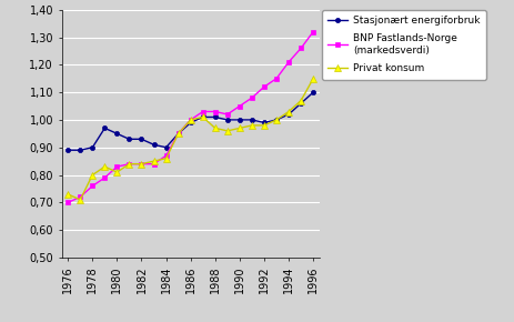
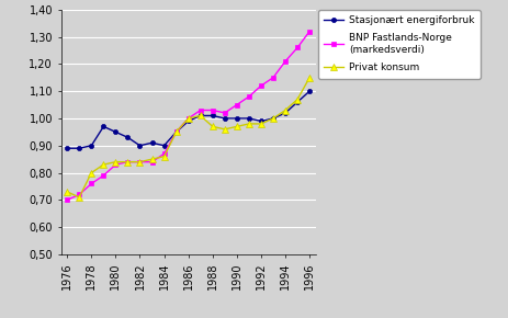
Privat konsum/1980: 0,81 -> 0,84
Stasjonært energiforbruk/1982: 0,93 -> 0,90
